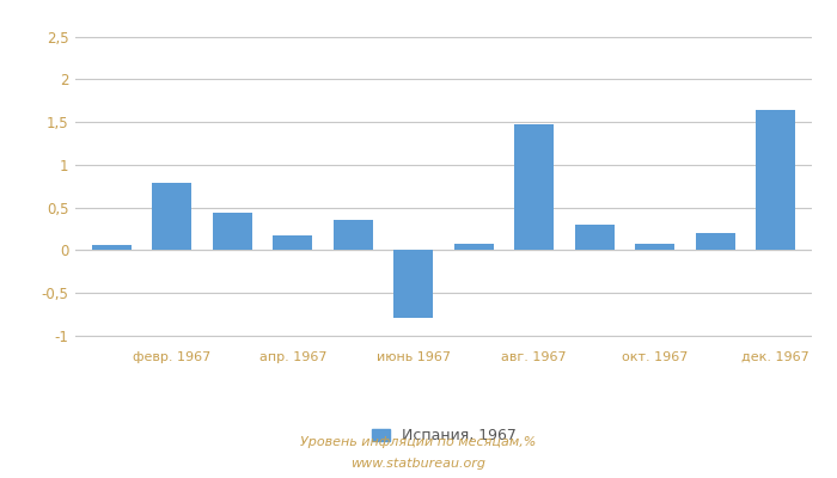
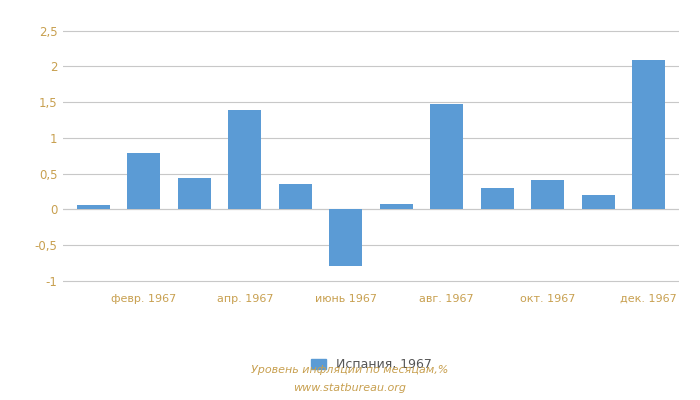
апр. 1967: 0,18 -> 1,39
окт. 1967: 0,08 -> 0,41
дек. 1967: 1,64 -> 2,09
